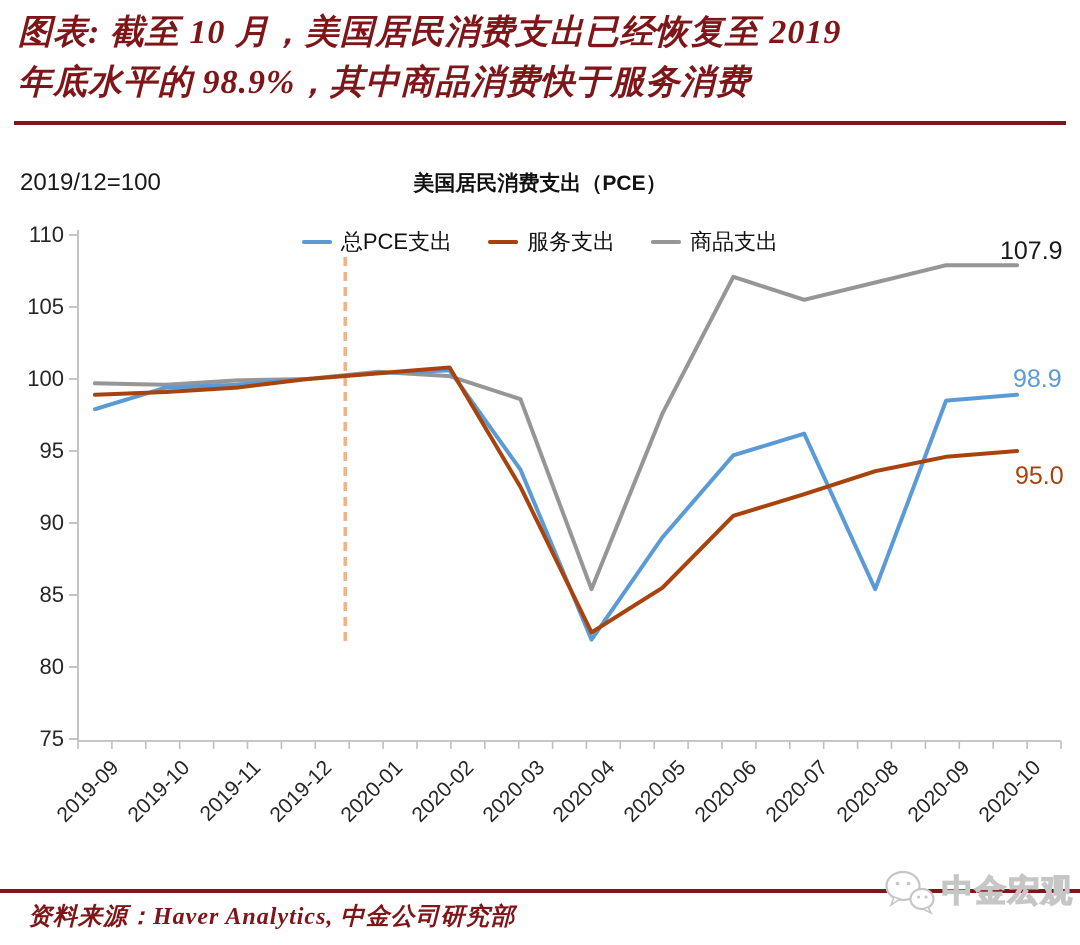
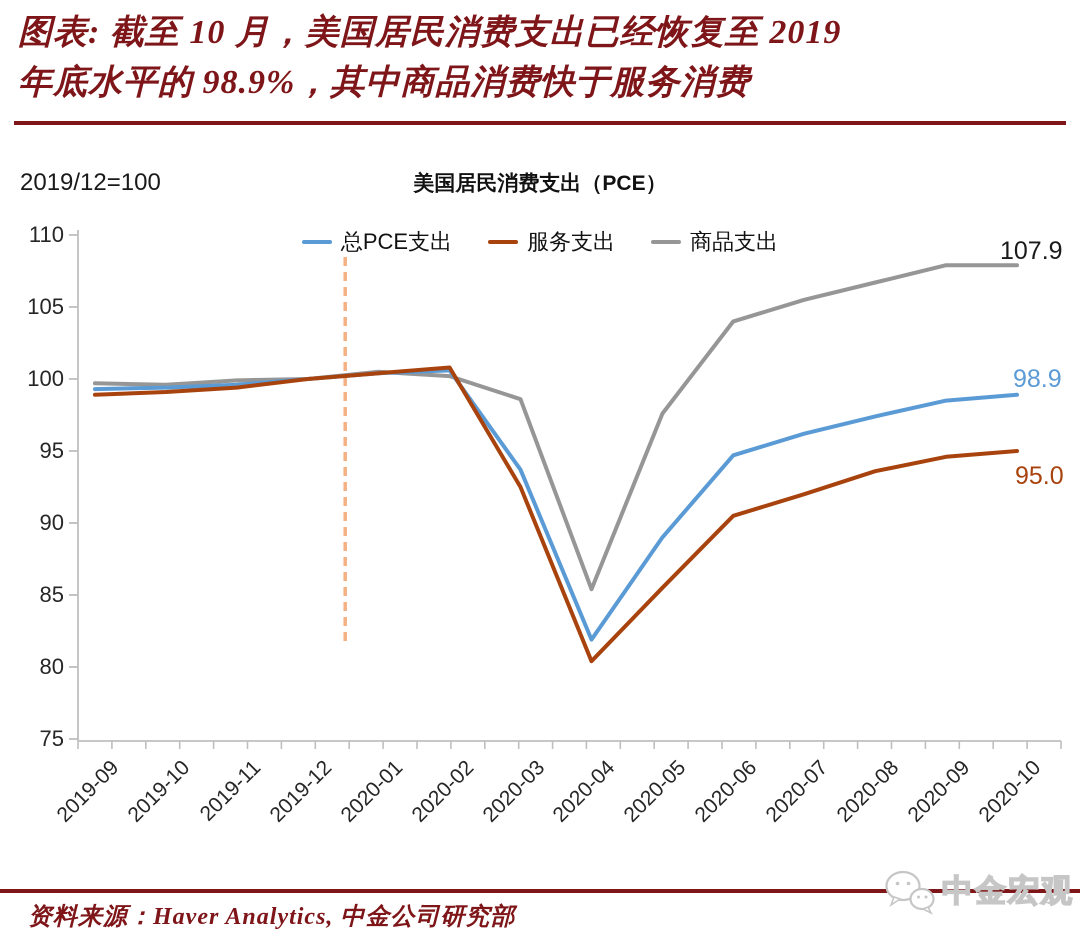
总PCE支出/2019-09: 97.9 -> 99.3
服务支出/2020-04: 82.4 -> 80.4
商品支出/2020-06: 107.1 -> 104.0
总PCE支出/2020-08: 85.4 -> 97.4
